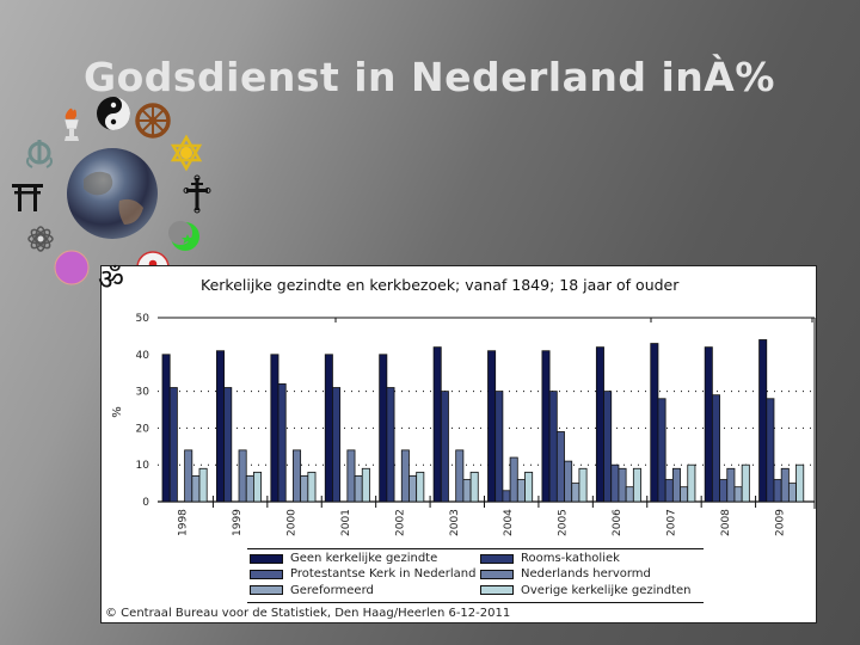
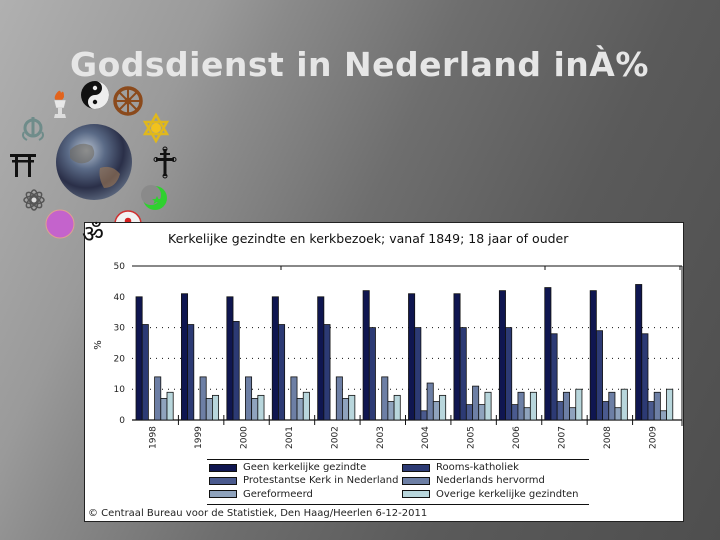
Protestantse Kerk in Nederland/2005: 19 -> 5
Protestantse Kerk in Nederland/2006: 10 -> 5
Gereformeerd/2009: 5 -> 3
